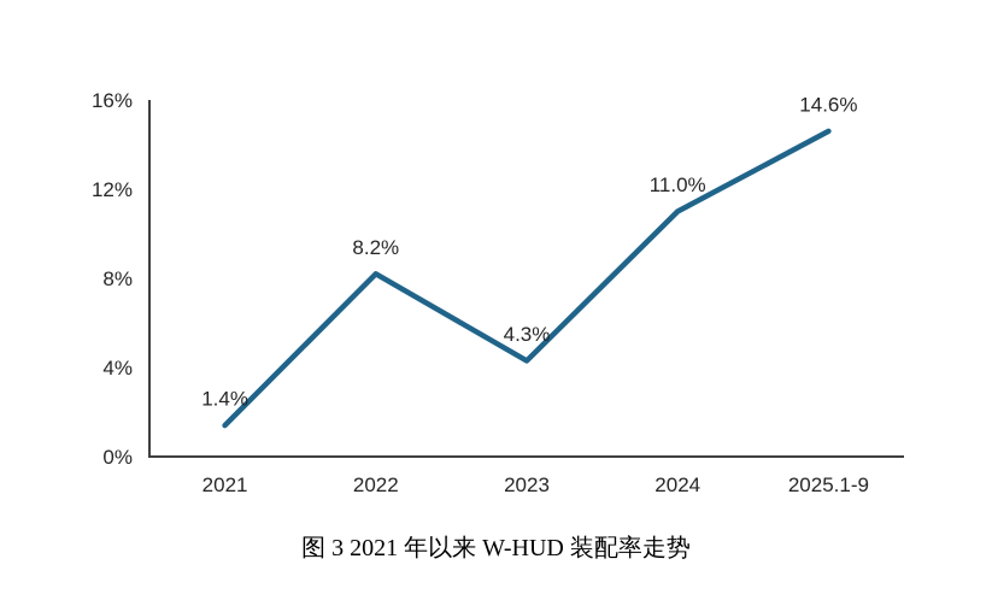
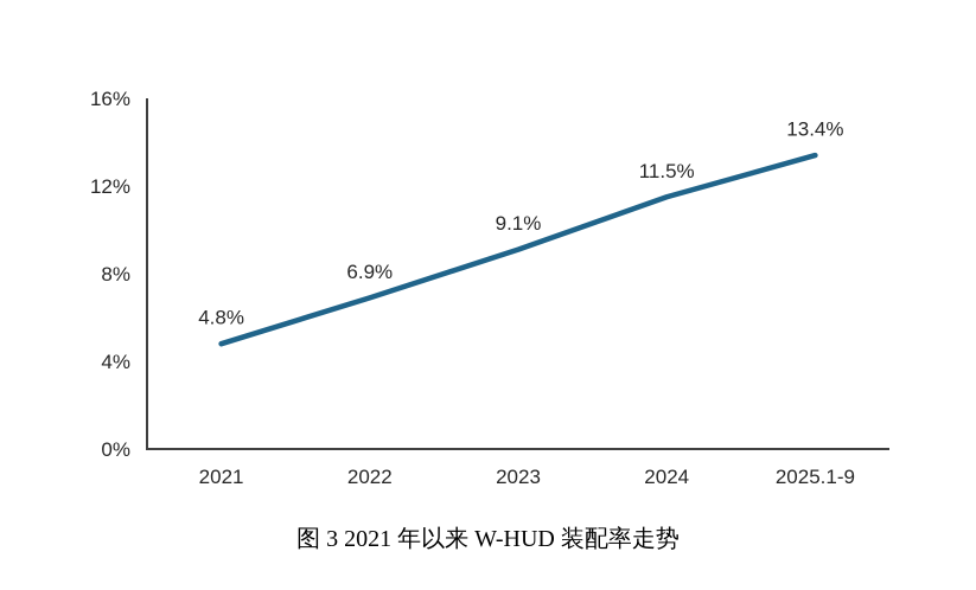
2021: 1.4% -> 4.8%
2022: 8.2% -> 6.9%
2023: 4.3% -> 9.1%
2024: 11.0% -> 11.5%
2025.1-9: 14.6% -> 13.4%
